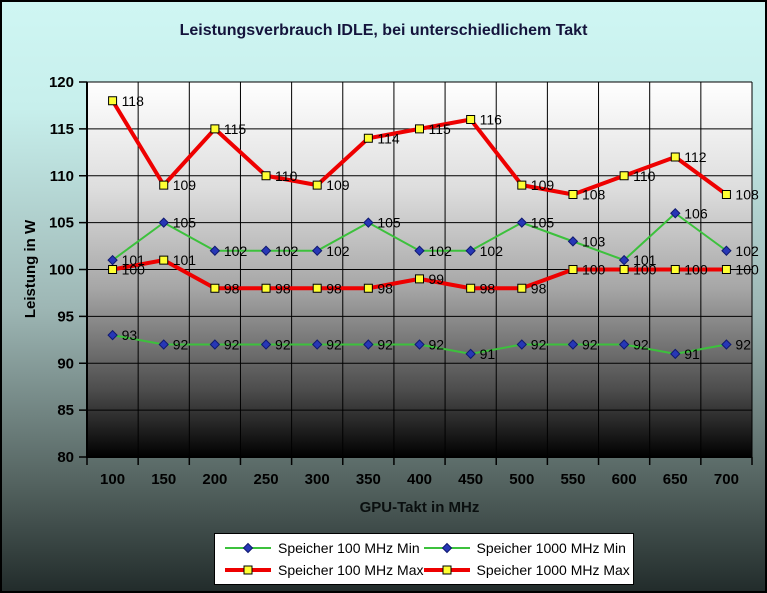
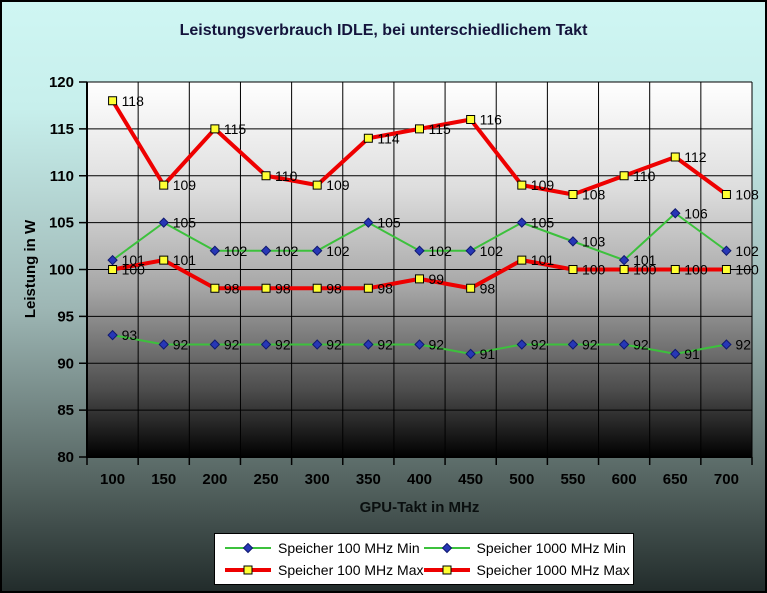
Speicher 100 MHz Max/500: 98 -> 101
